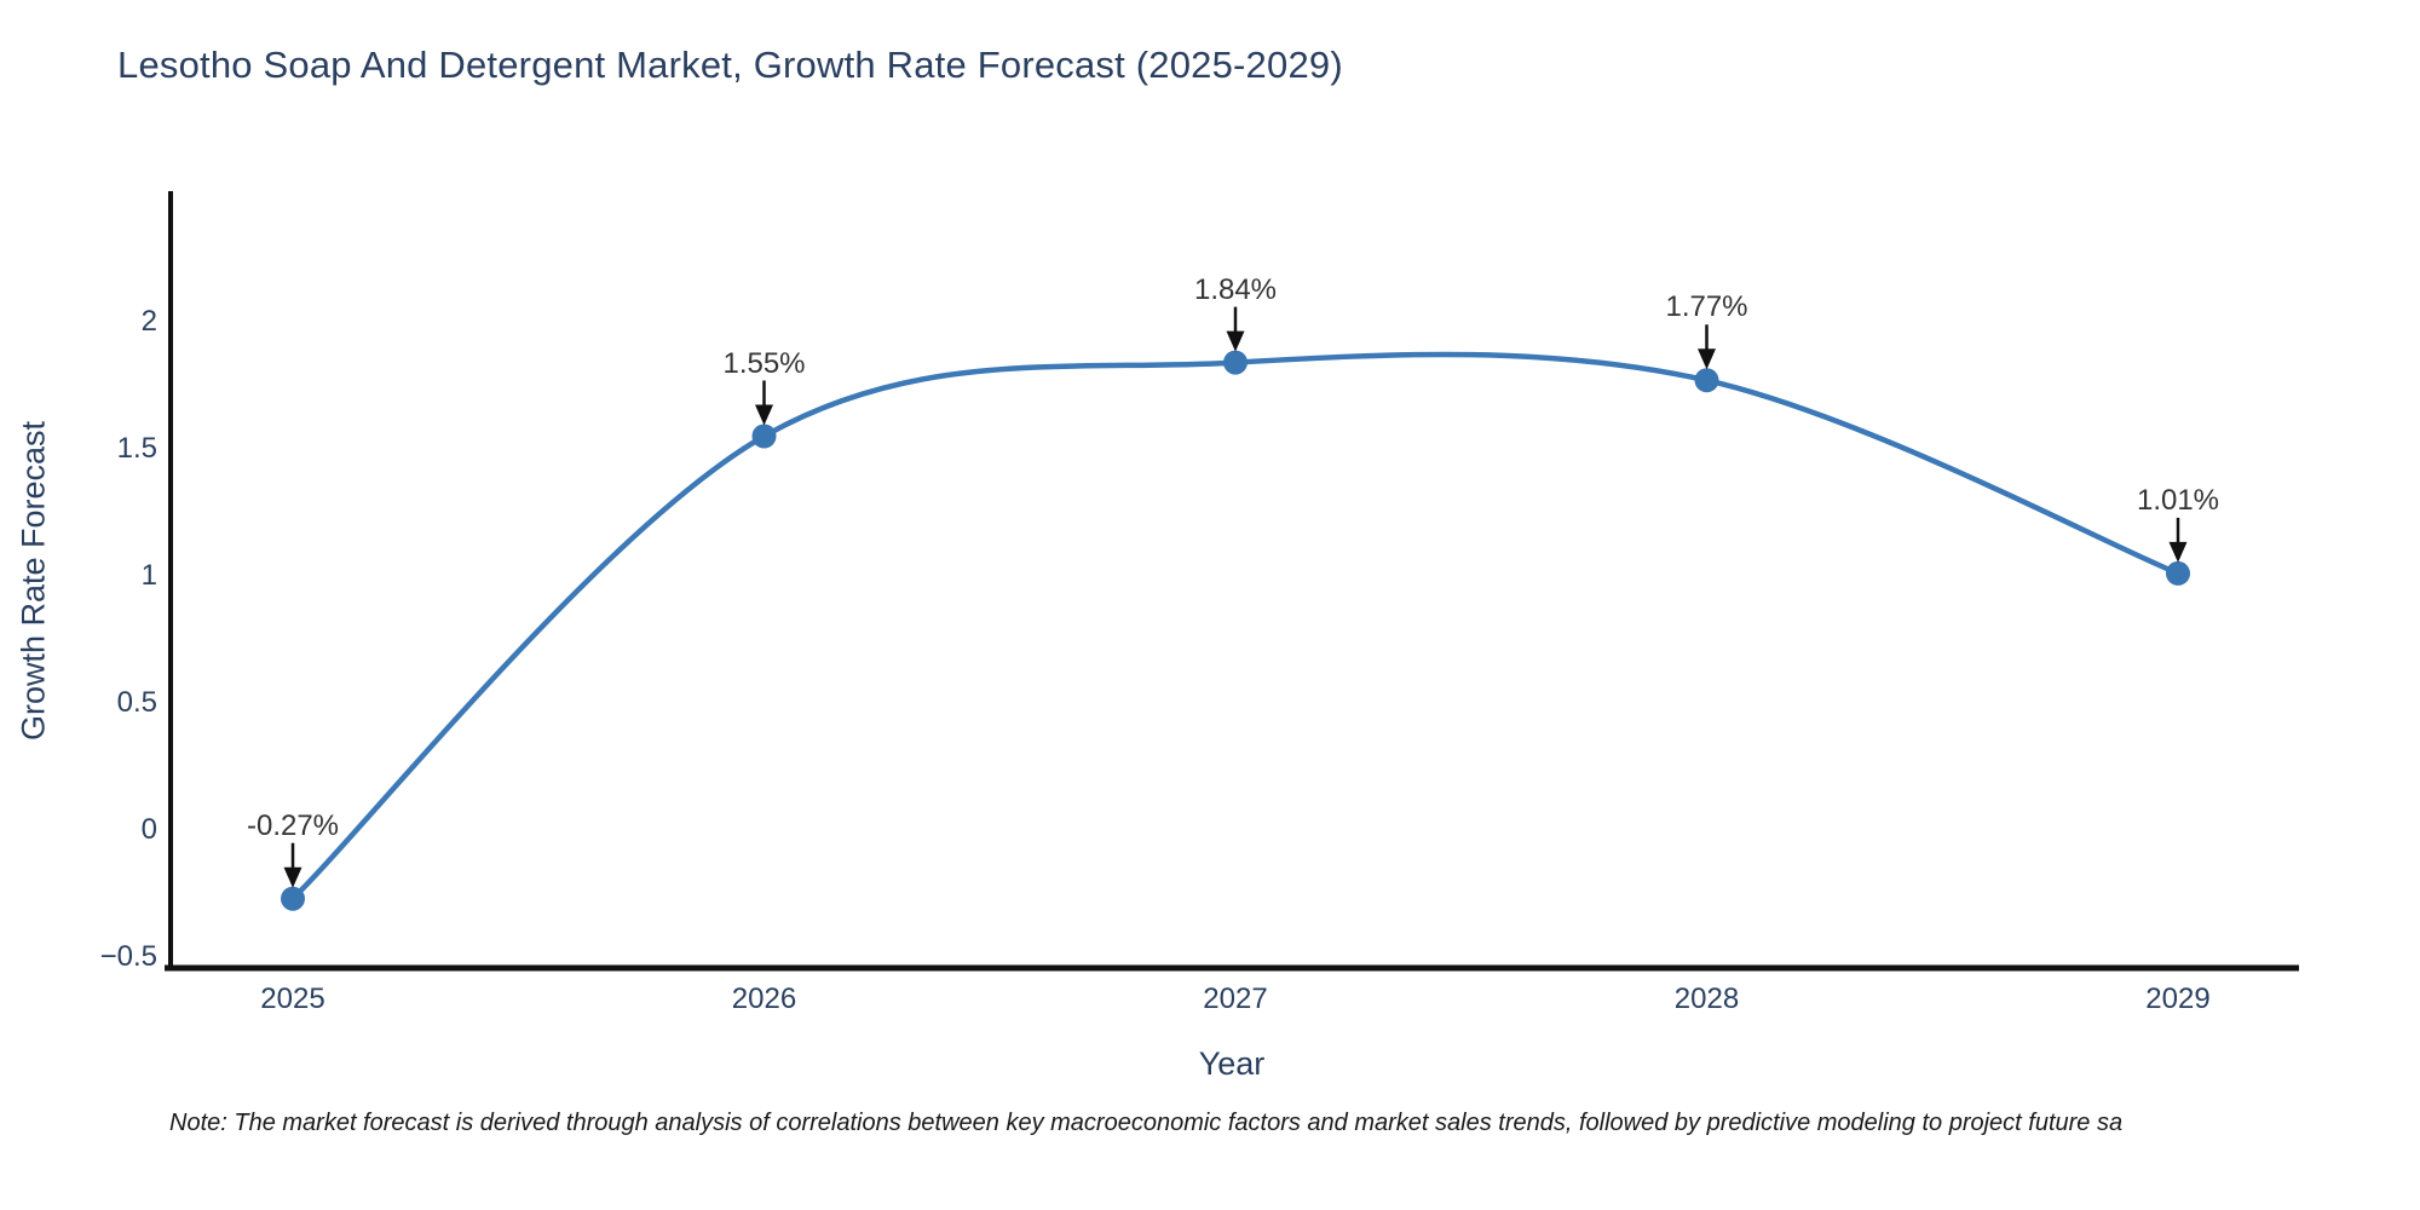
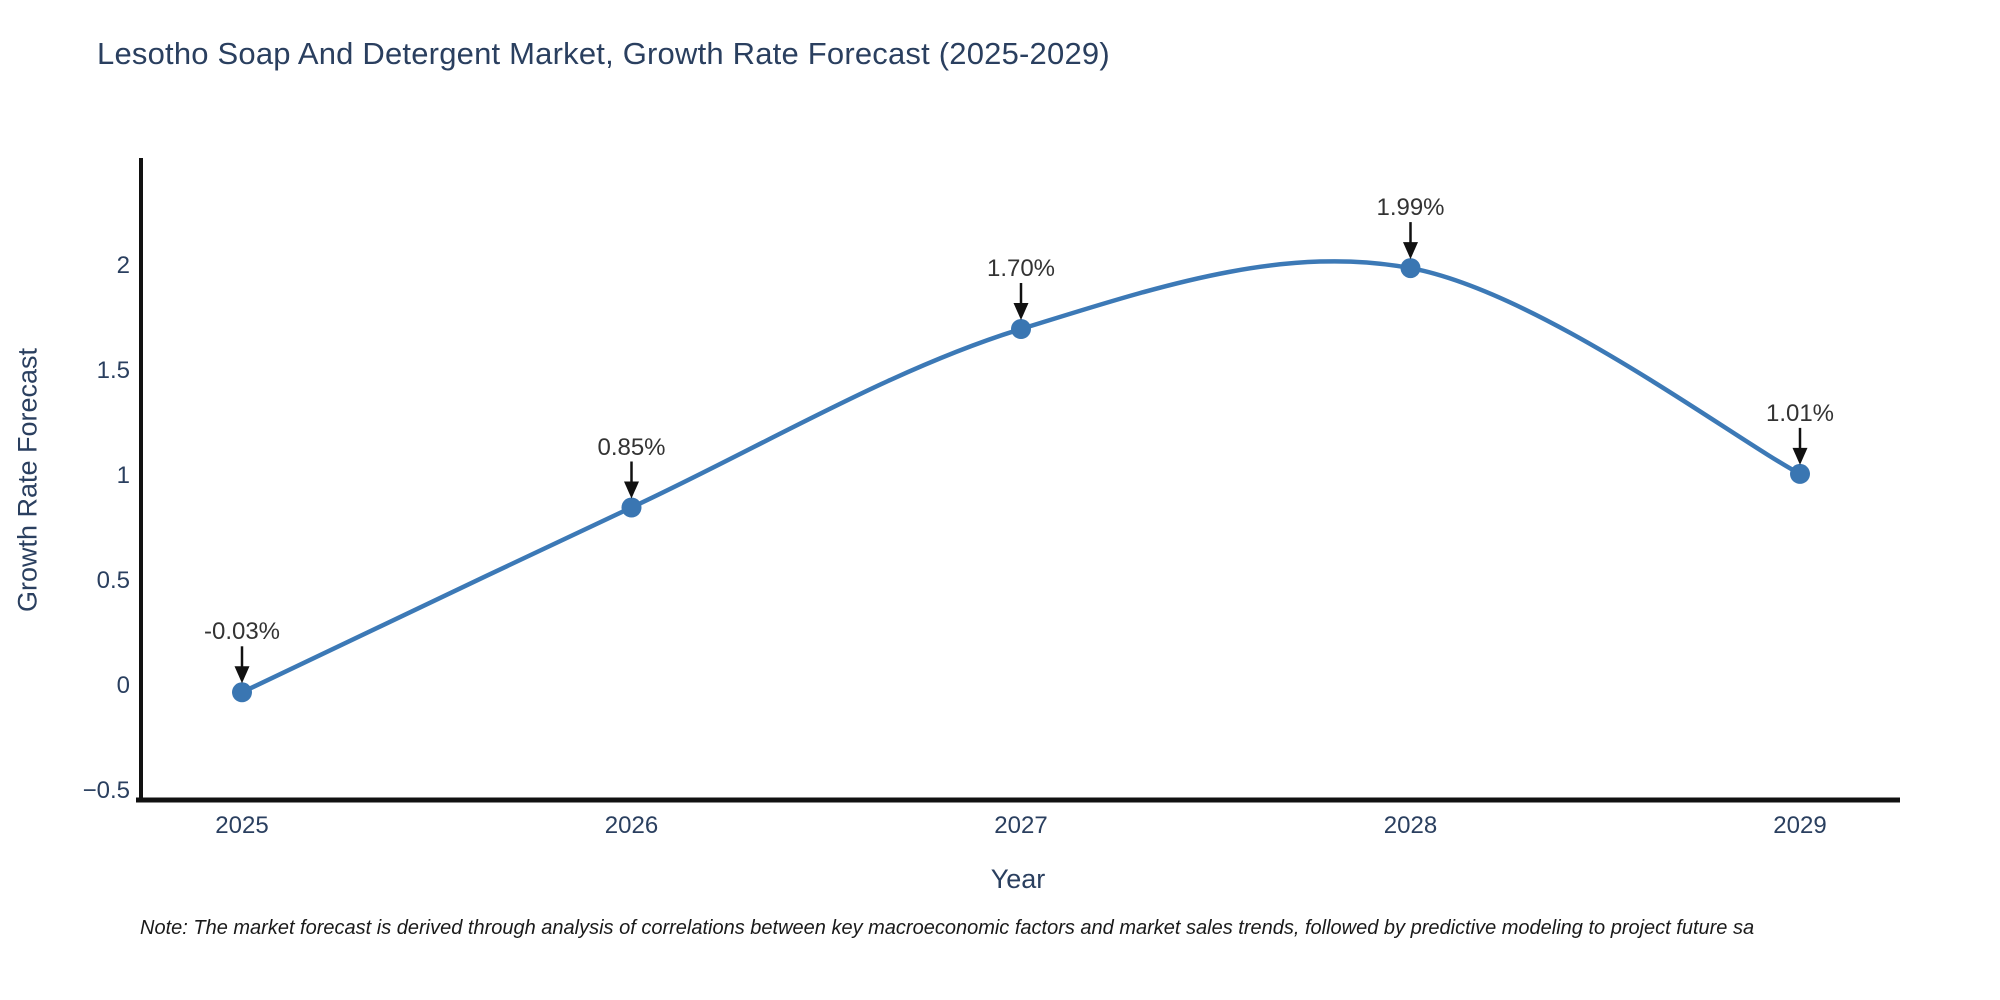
2025: -0.27% -> -0.03%
2026: 1.55% -> 0.85%
2027: 1.84% -> 1.70%
2028: 1.77% -> 1.99%
